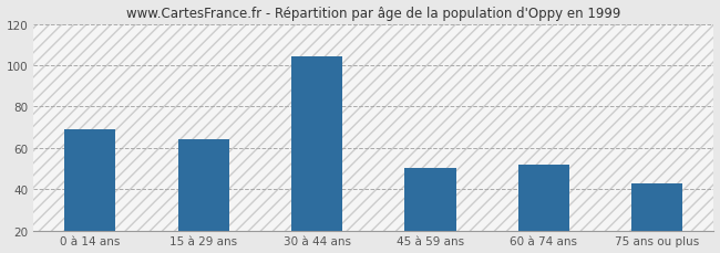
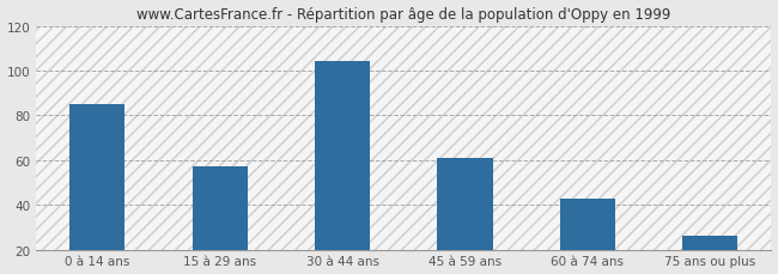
0 à 14 ans: 69 -> 85
15 à 29 ans: 64 -> 57
45 à 59 ans: 50 -> 61
60 à 74 ans: 52 -> 43
75 ans ou plus: 43 -> 26
